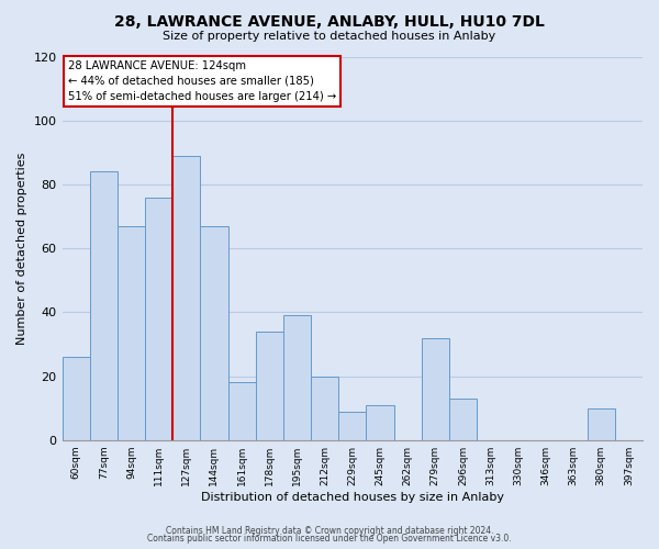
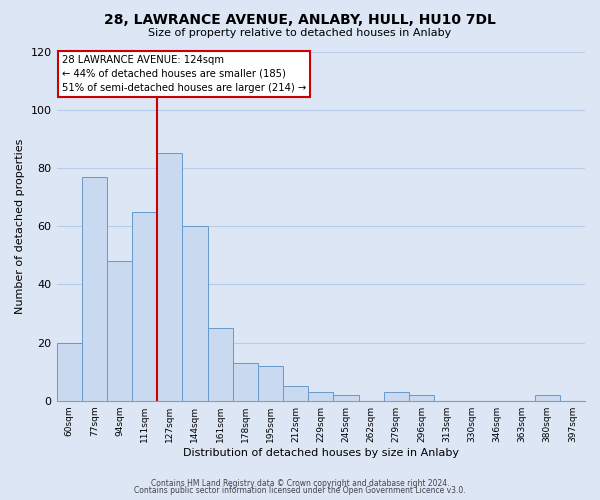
60sqm: 26 -> 20
77sqm: 84 -> 77
94sqm: 67 -> 48
111sqm: 76 -> 65
127sqm: 89 -> 85
144sqm: 67 -> 60
161sqm: 18 -> 25
178sqm: 34 -> 13
195sqm: 39 -> 12
212sqm: 20 -> 5
229sqm: 9 -> 3
245sqm: 11 -> 2
279sqm: 32 -> 3
296sqm: 13 -> 2
380sqm: 10 -> 2
